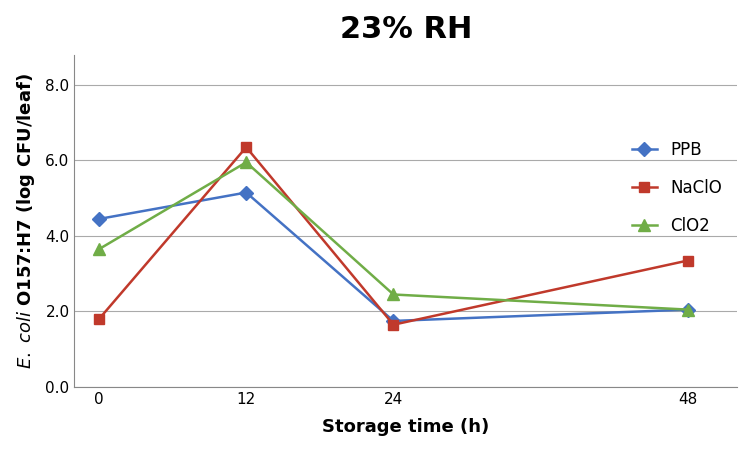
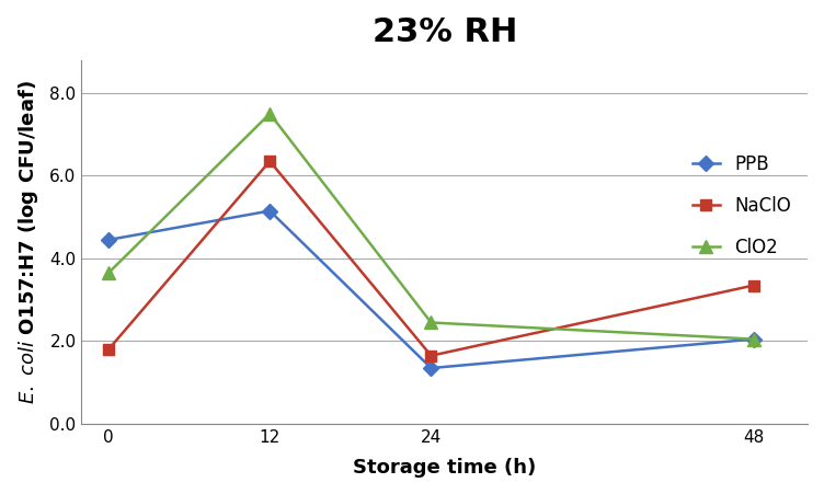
ClO2/12: 5.95 -> 7.50
PPB/24: 1.75 -> 1.35
